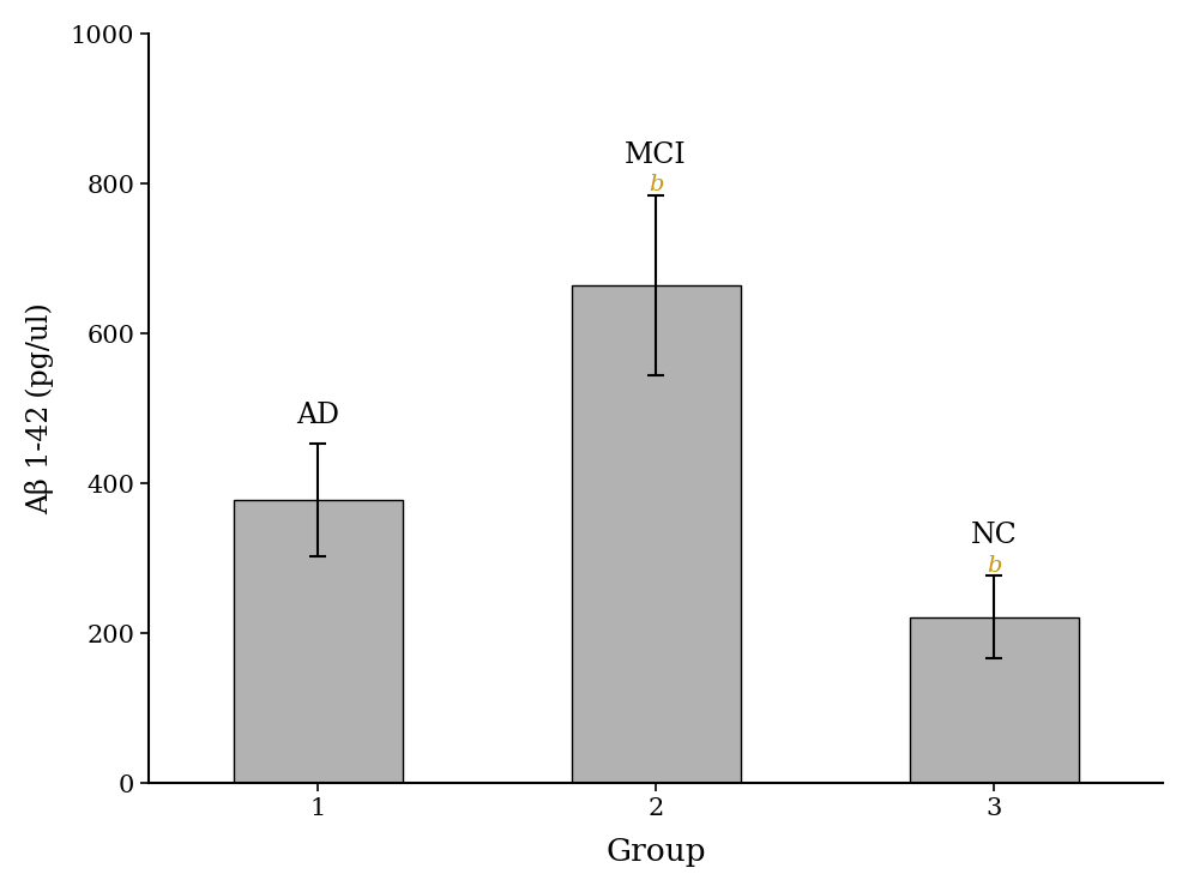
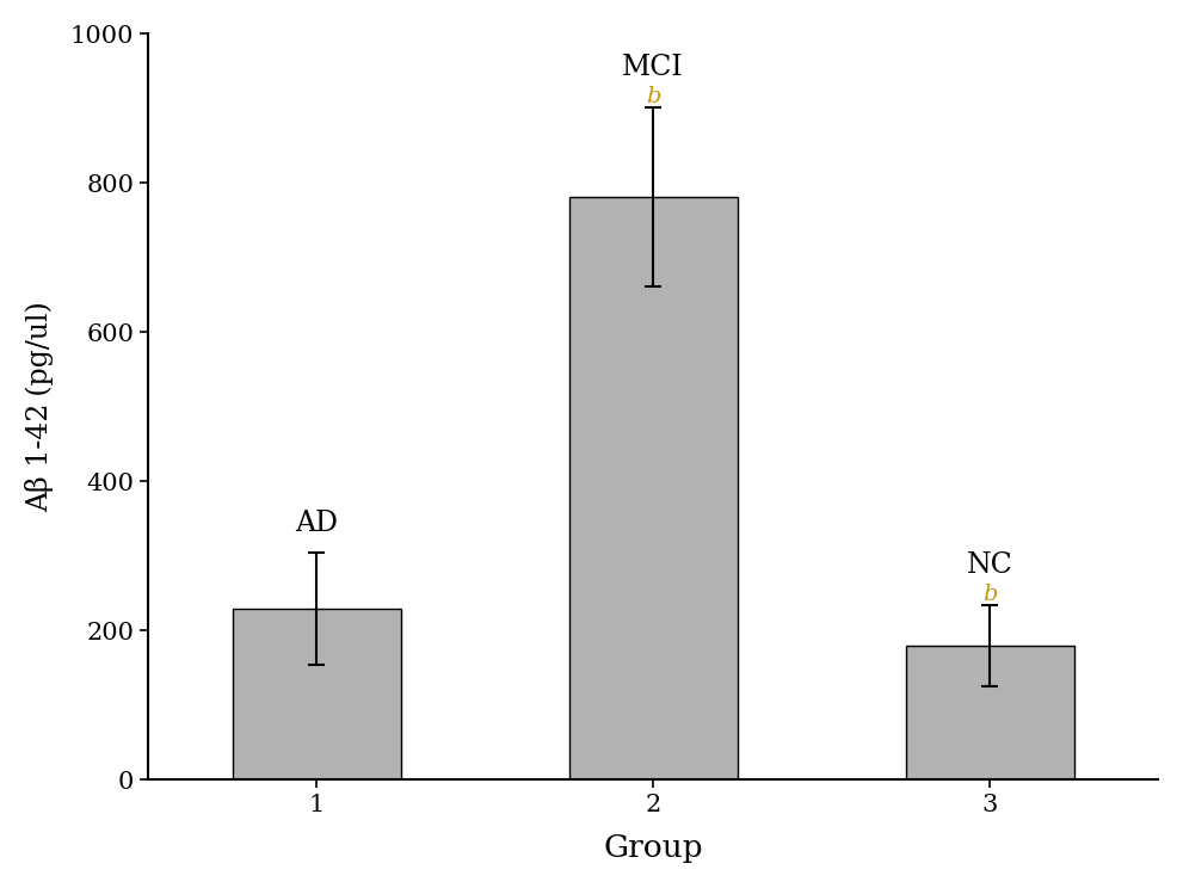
1: 378 -> 230
2: 665 -> 782
3: 222 -> 180
